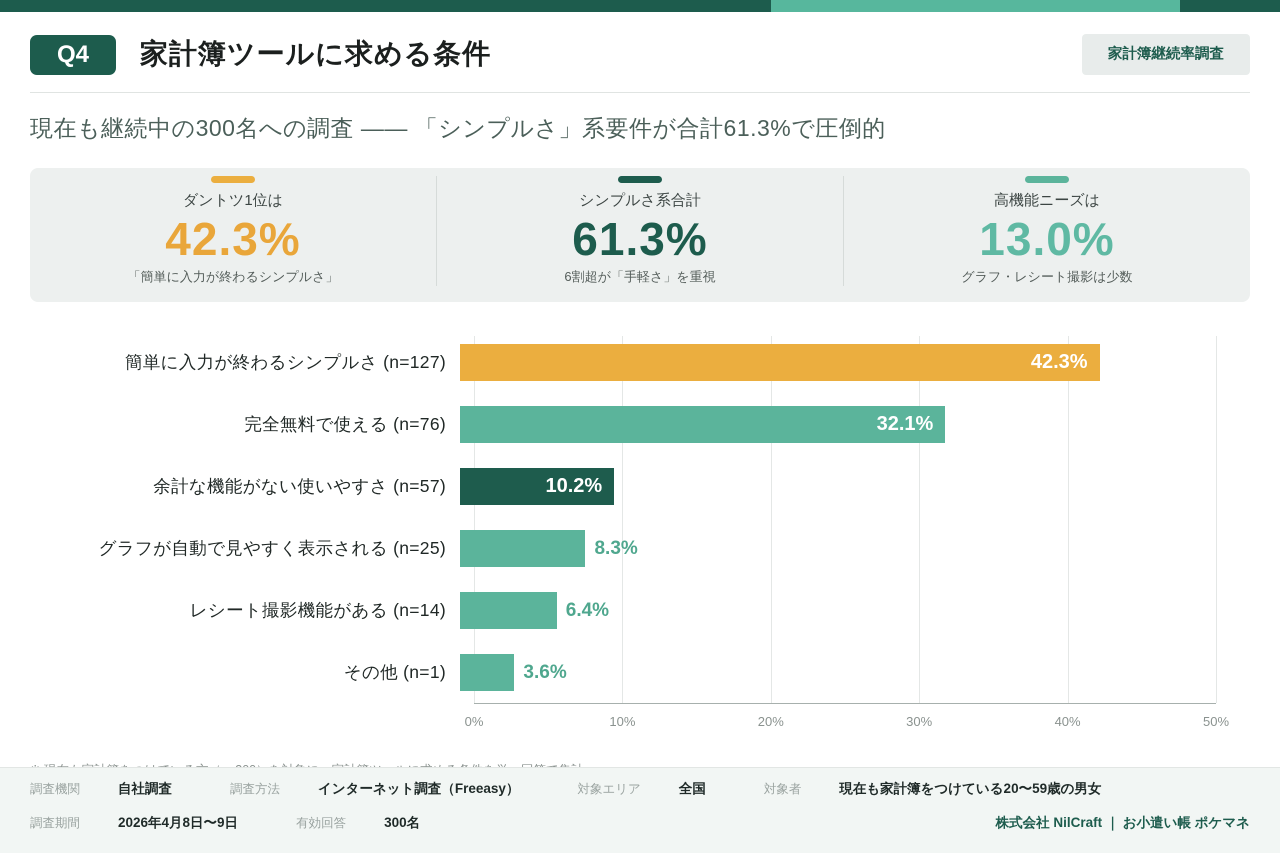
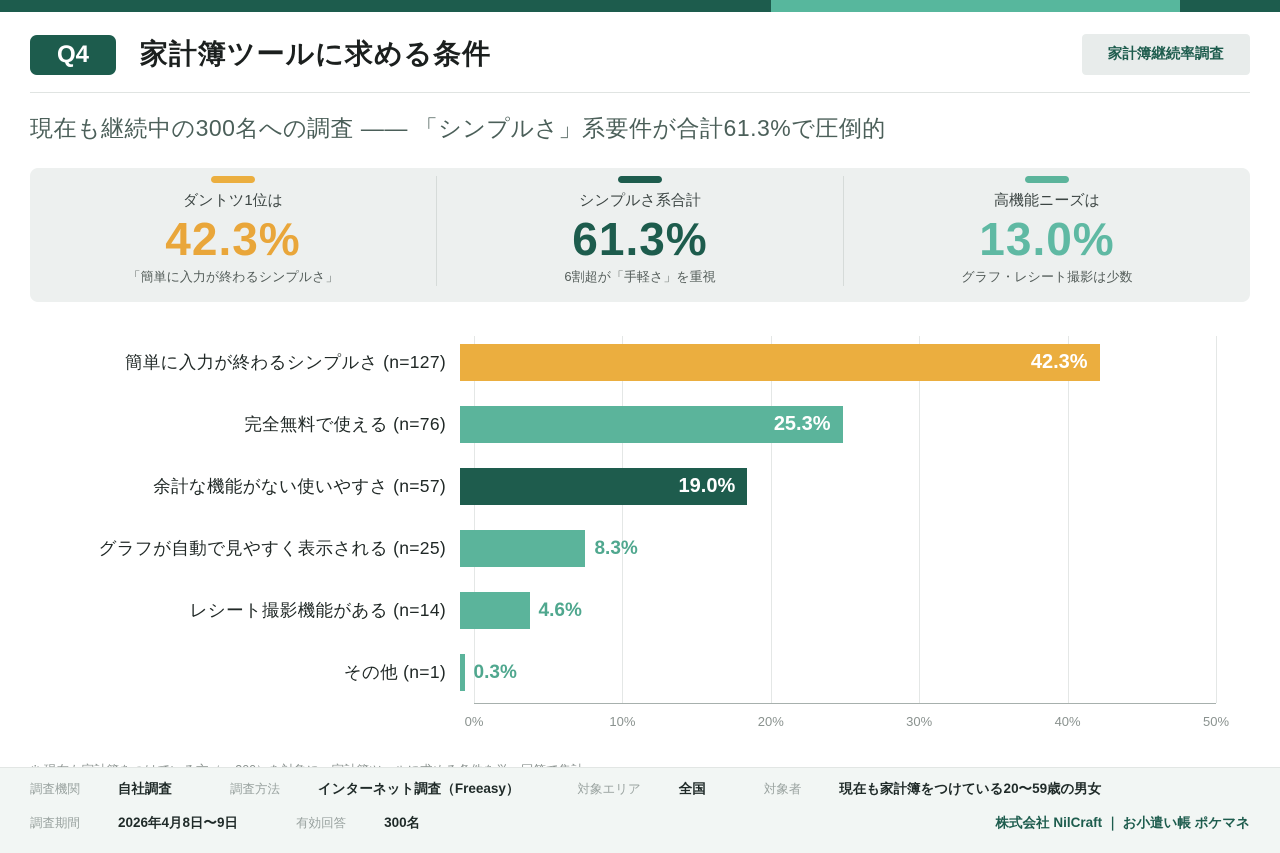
完全無料で使える (n=76): 32.1% -> 25.3%
余計な機能がない使いやすさ (n=57): 10.2% -> 19.0%
レシート撮影機能がある (n=14): 6.4% -> 4.6%
その他 (n=1): 3.6% -> 0.3%
